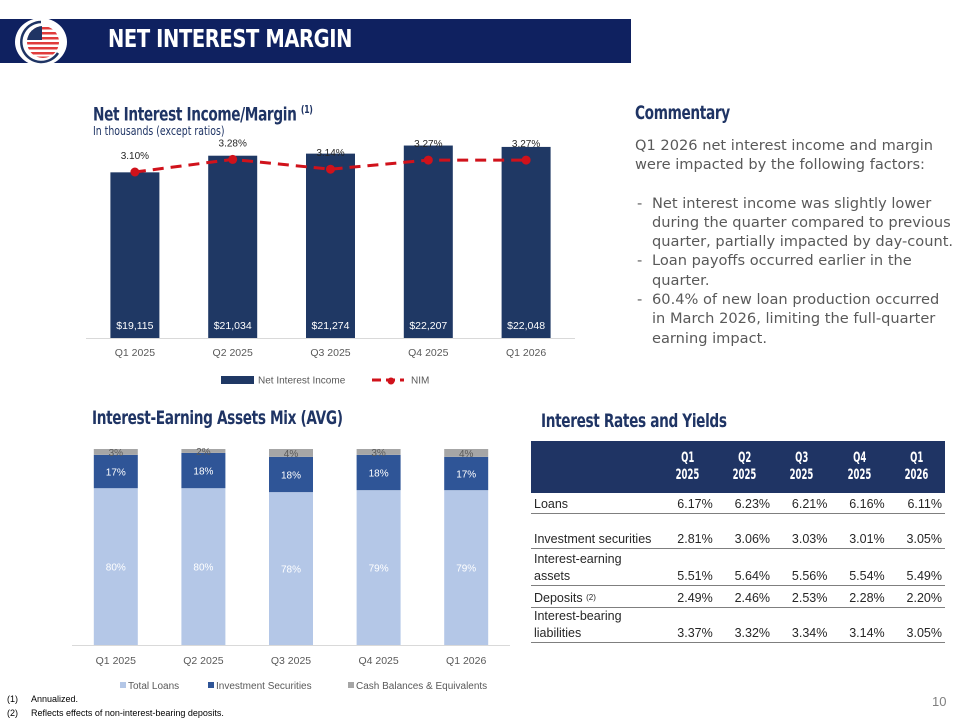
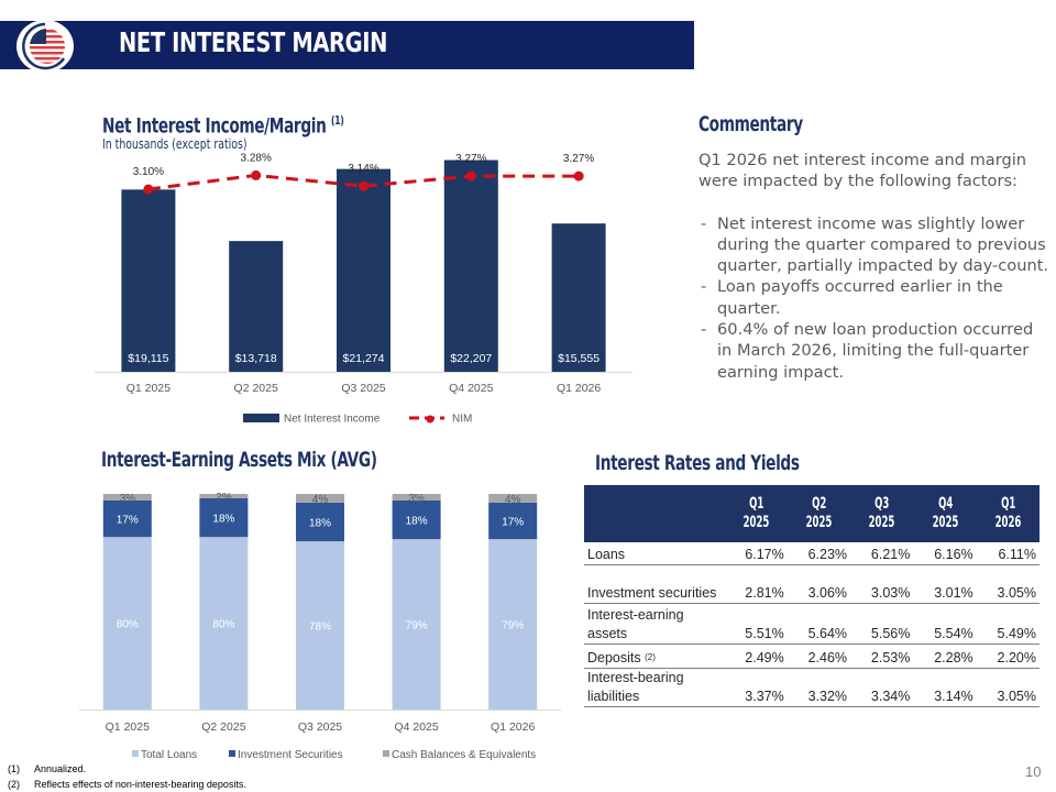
Net Interest Income/Margin (1)/Net Interest Income/Q2 2025: $21,034 -> $13,718
Net Interest Income/Margin (1)/Net Interest Income/Q1 2026: $22,048 -> $15,555
